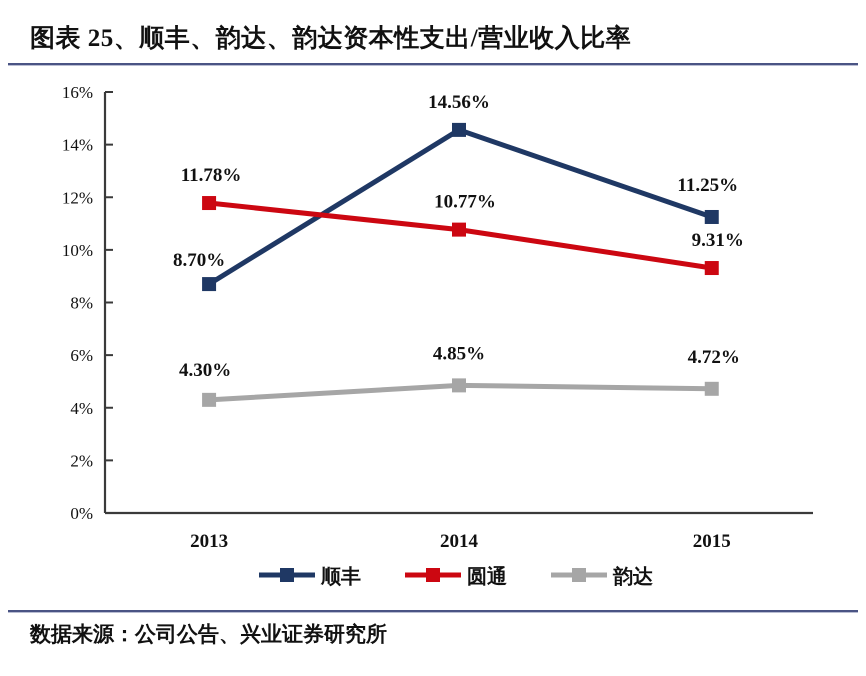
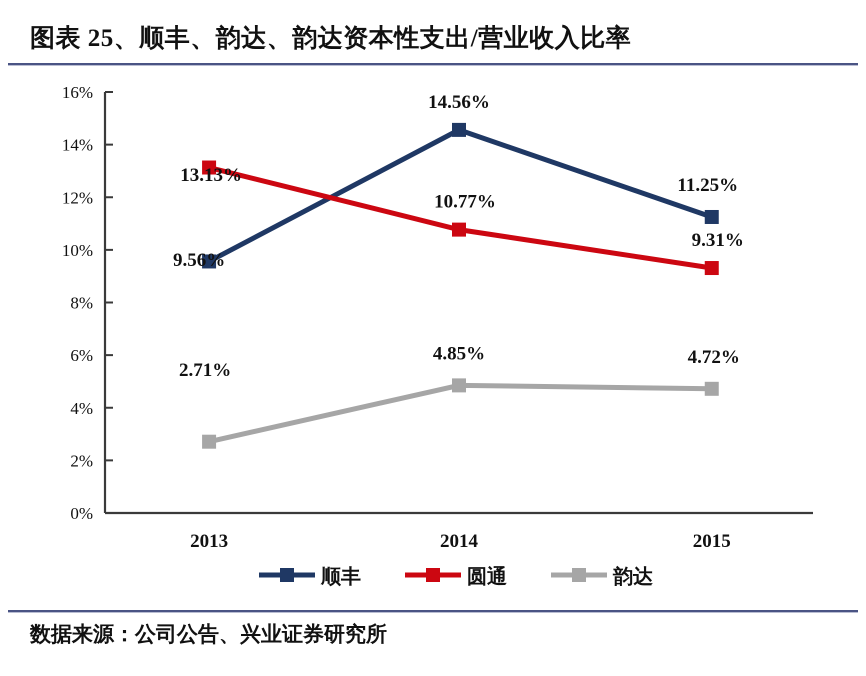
顺丰/2013: 8.70% -> 9.56%
圆通/2013: 11.78% -> 13.13%
韵达/2013: 4.30% -> 2.71%
